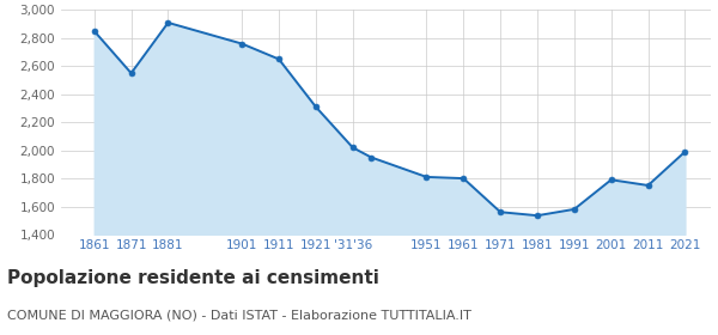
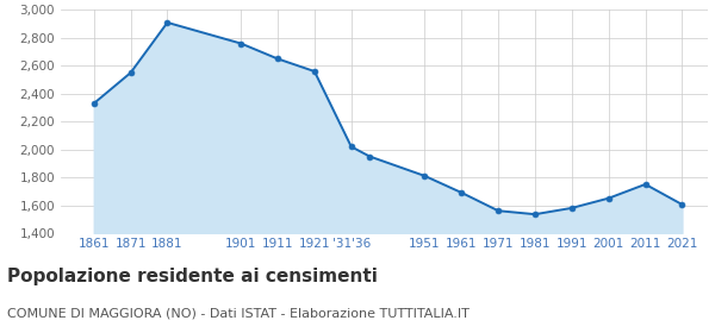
1861: 2,850 -> 2,330
1921: 2,310 -> 2,560
1961: 1,800 -> 1,690
2001: 1,790 -> 1,650
2021: 1,990 -> 1,600
